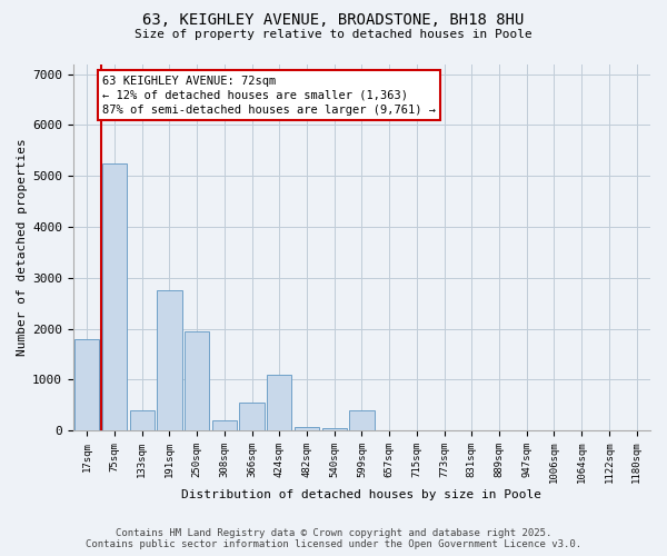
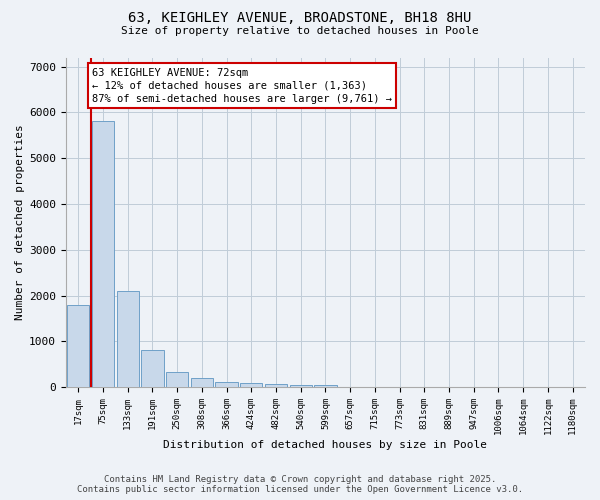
75sqm: 5250 -> 5820
133sqm: 400 -> 2100
191sqm: 2750 -> 820
250sqm: 1950 -> 330
366sqm: 550 -> 110
424sqm: 1100 -> 100
599sqm: 400 -> 40
